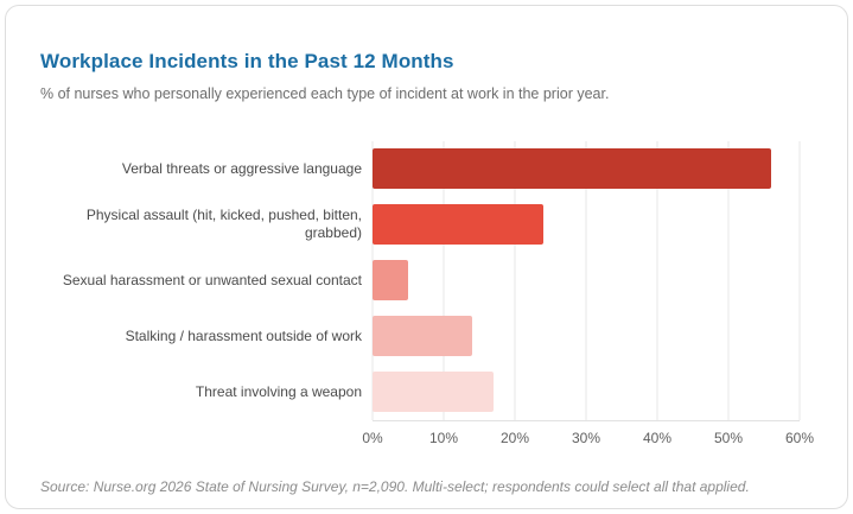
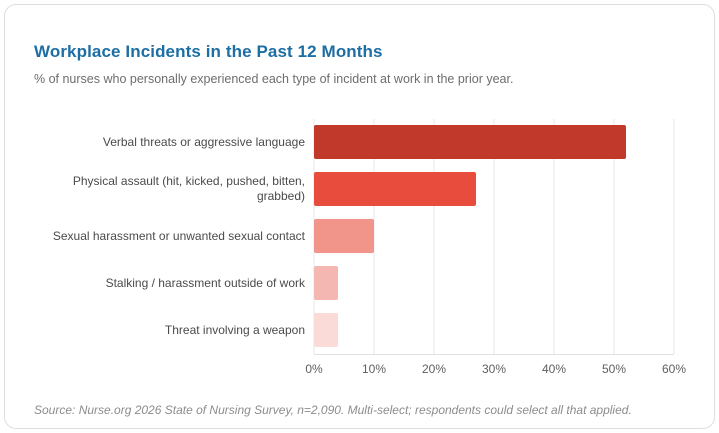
Verbal threats or aggressive language: 56% -> 52%
Physical assault (hit, kicked, pushed, bitten, grabbed): 24% -> 27%
Sexual harassment or unwanted sexual contact: 5% -> 10%
Stalking / harassment outside of work: 14% -> 4%
Threat involving a weapon: 17% -> 4%
